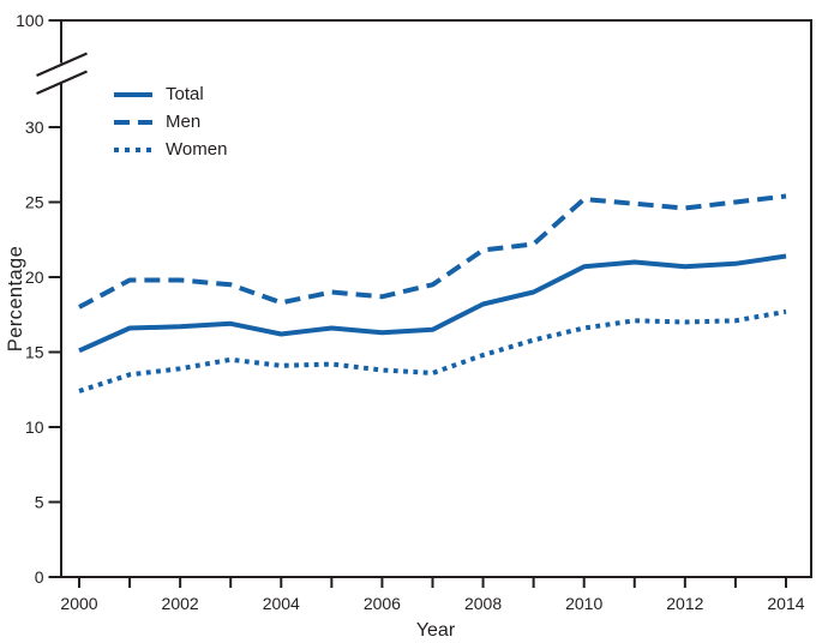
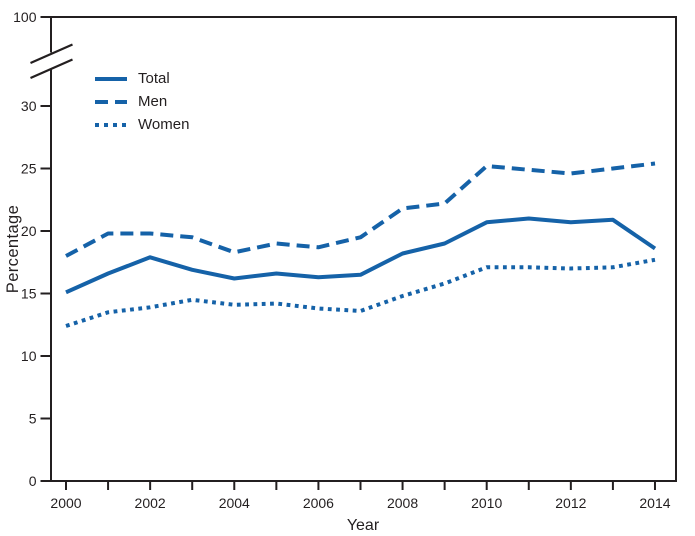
Total/2002: 16.7 -> 17.9
Women/2010: 16.6 -> 17.1
Total/2014: 21.4 -> 18.6
